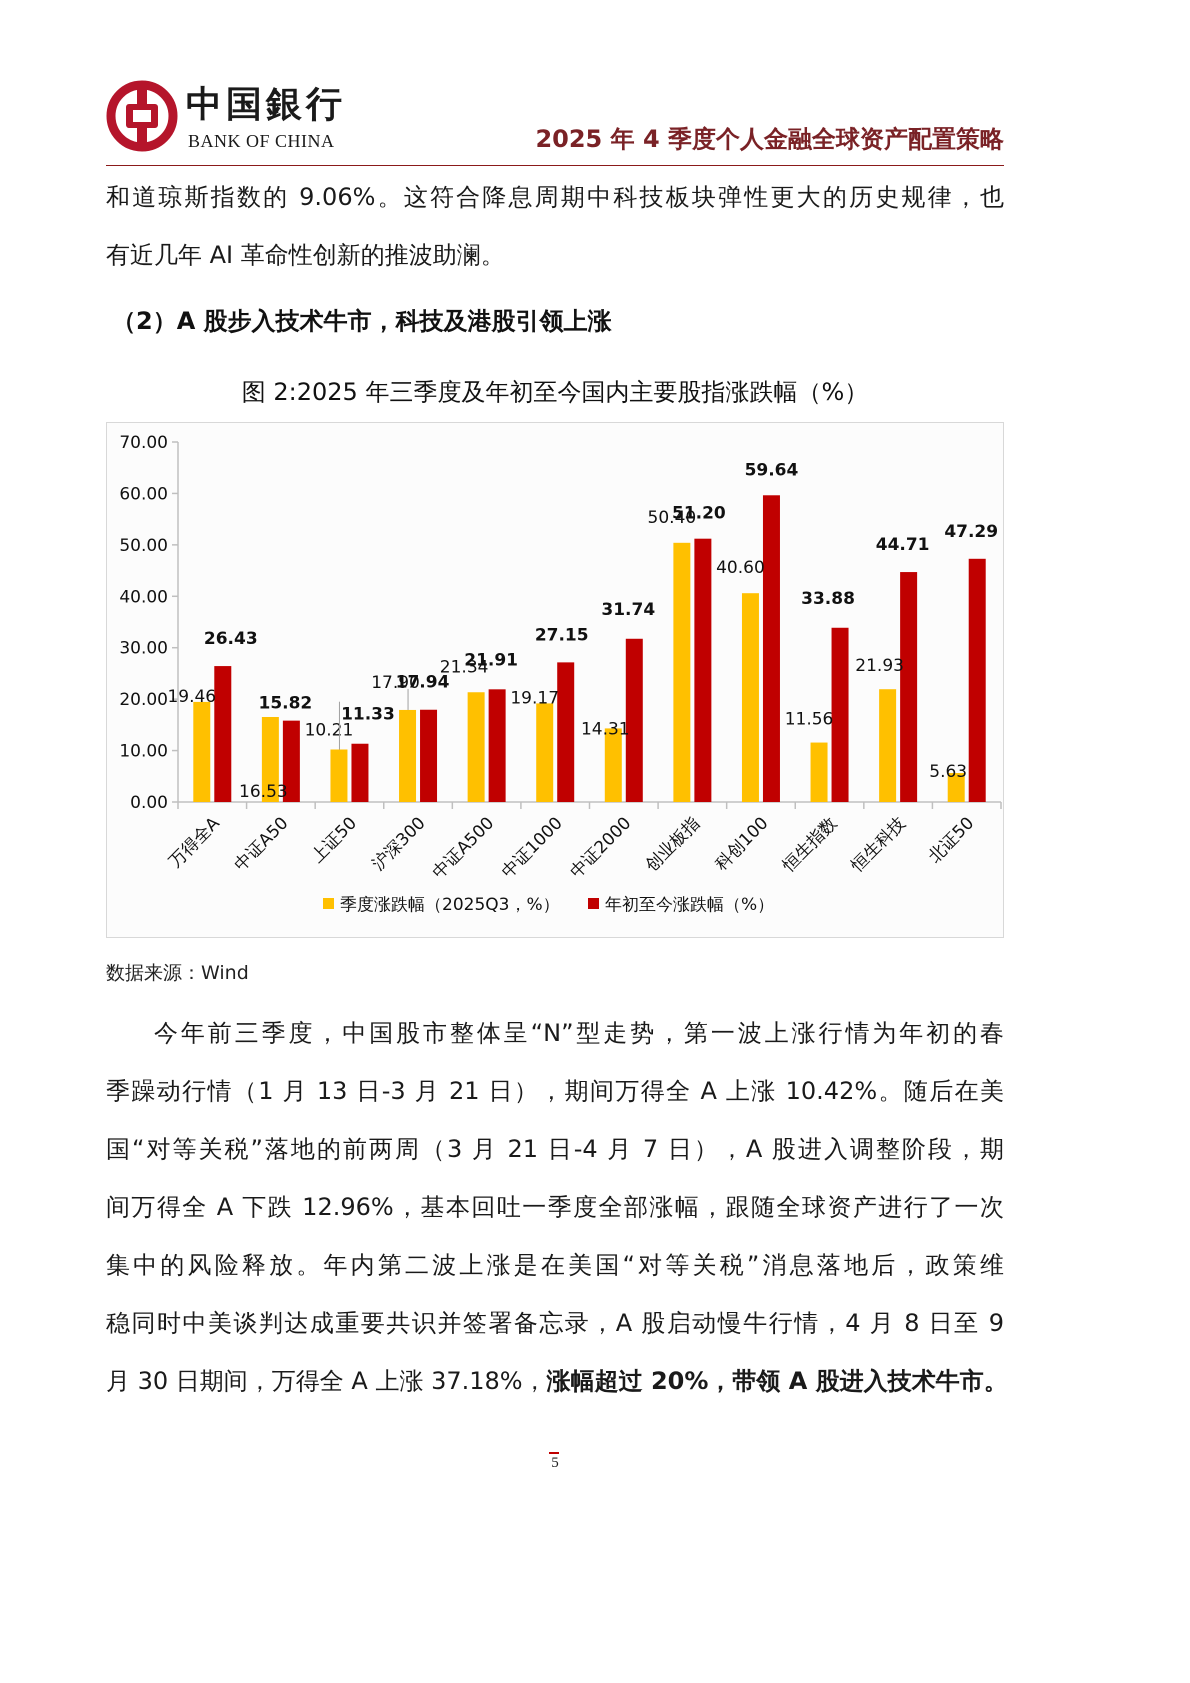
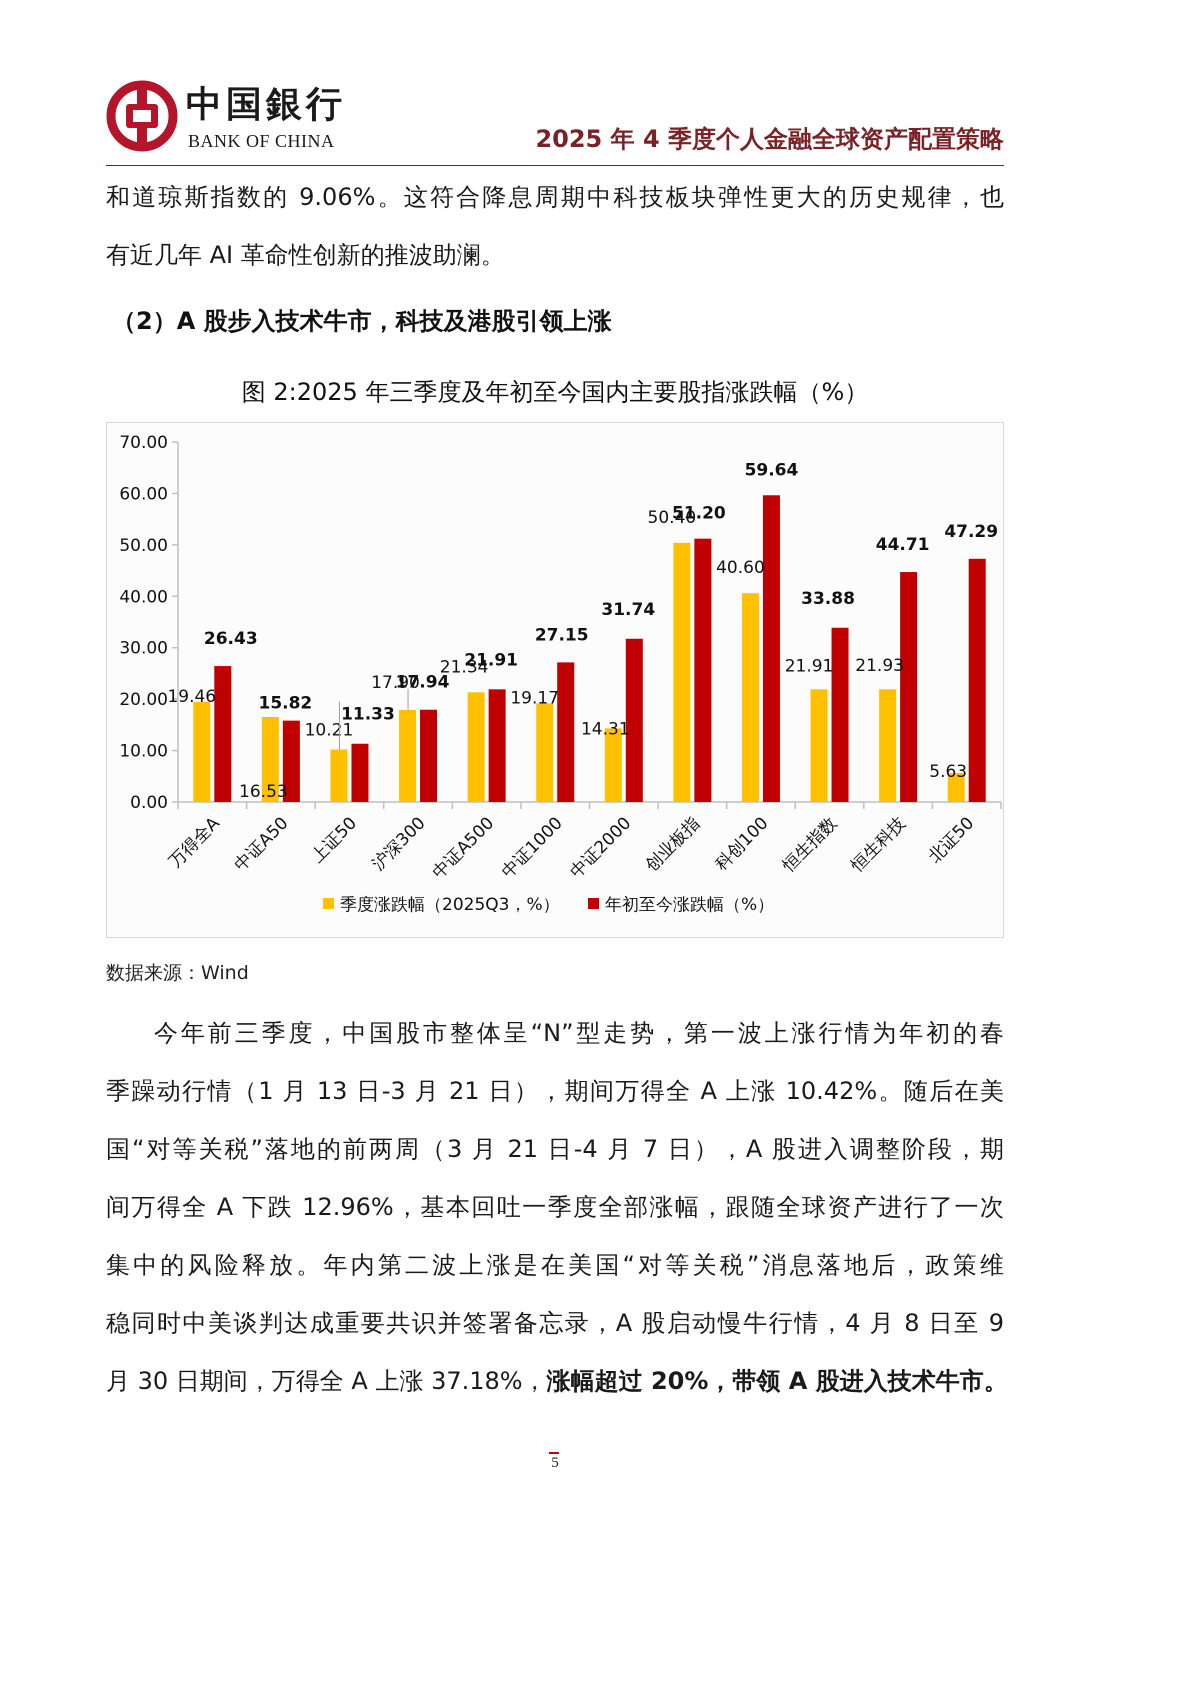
季度涨跌幅（2025Q3，%）/恒生指数: 11.56 -> 21.91
